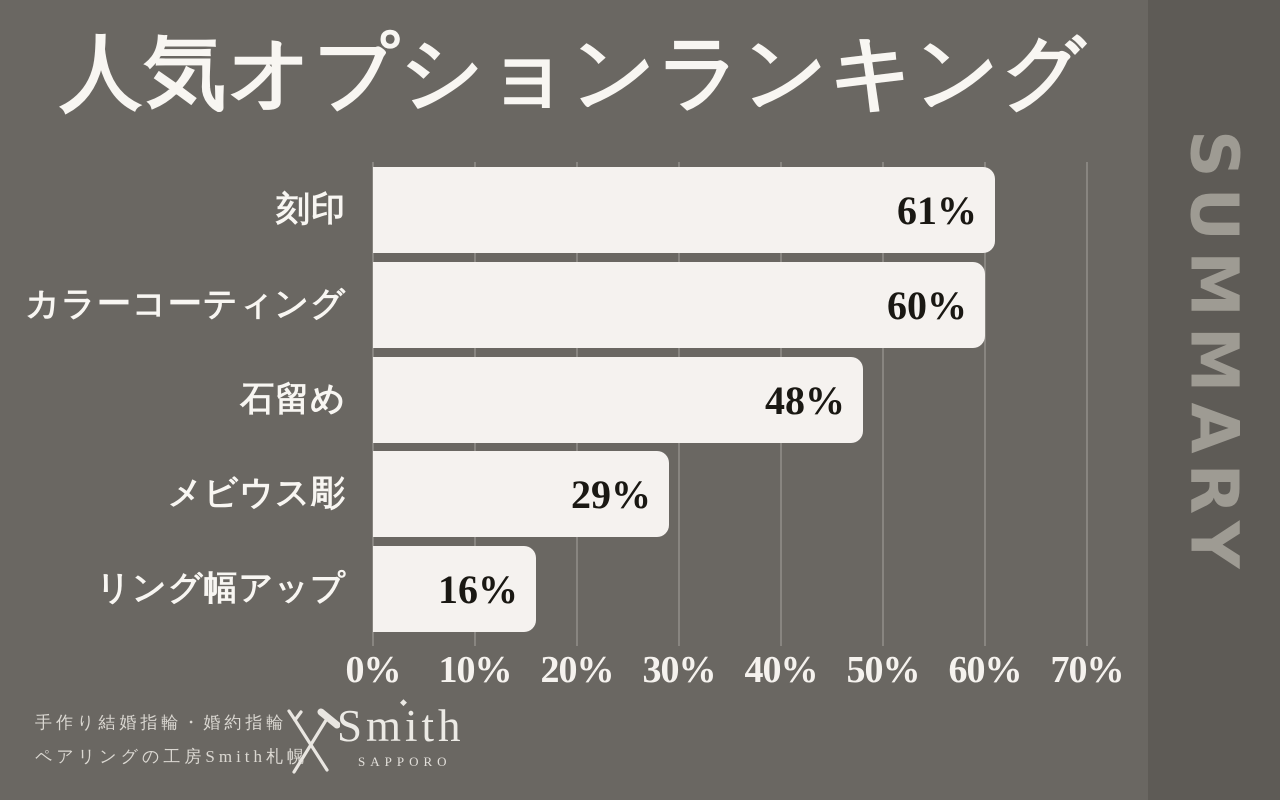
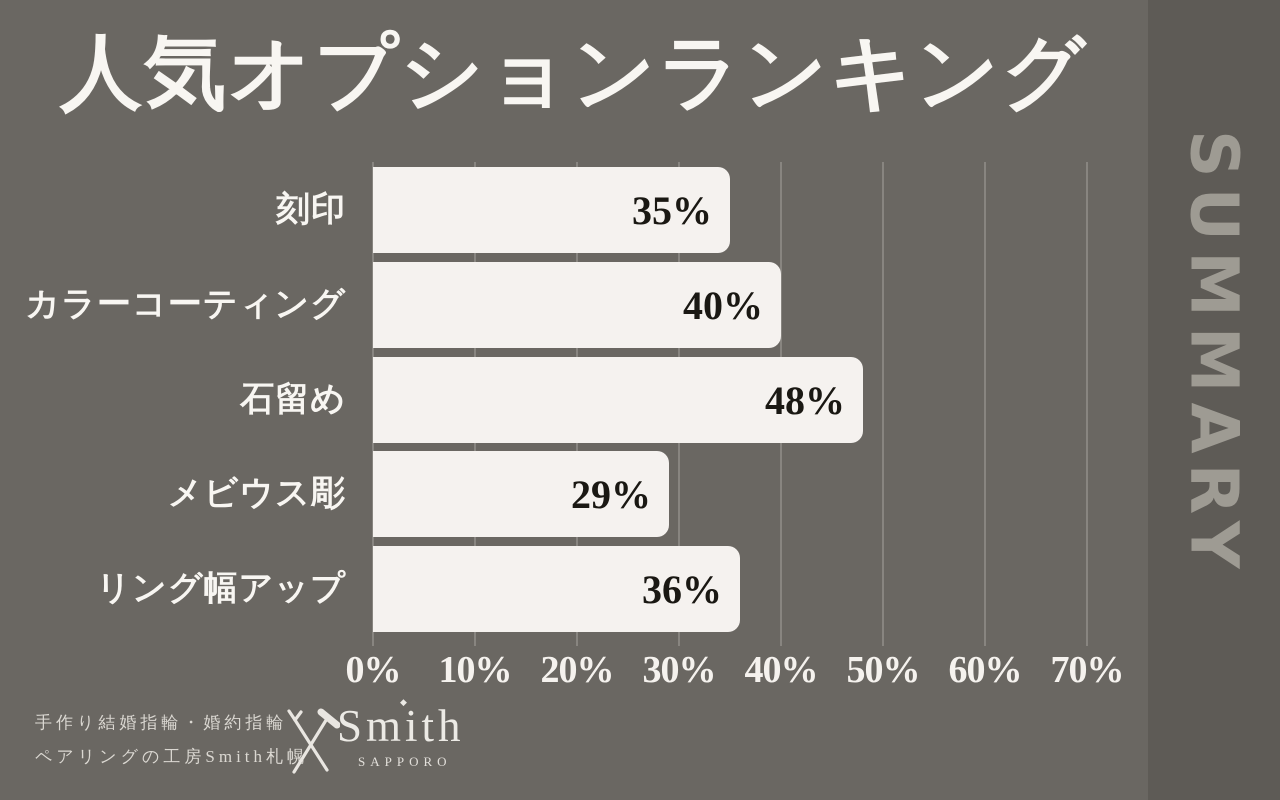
刻印: 61% -> 35%
カラーコーティング: 60% -> 40%
リング幅アップ: 16% -> 36%
